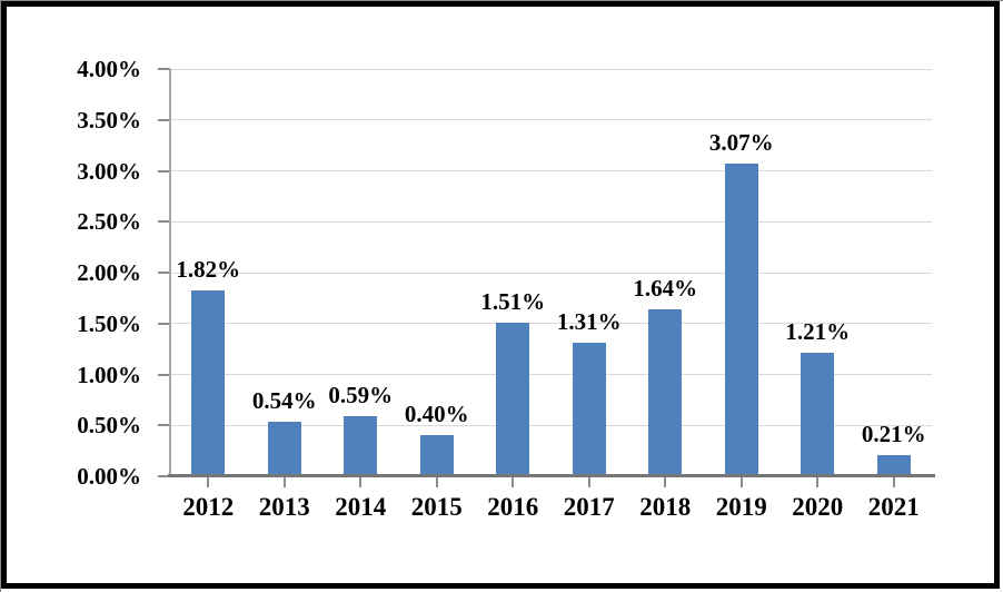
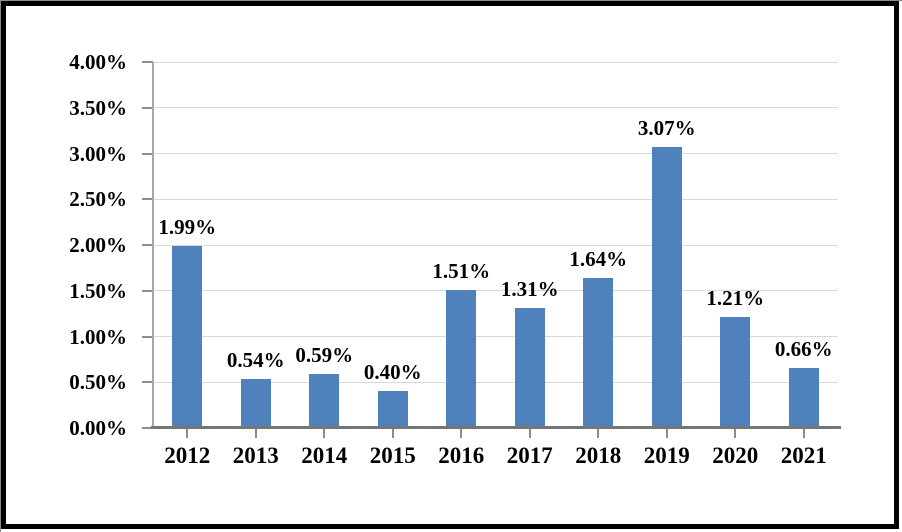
2012: 1.82% -> 1.99%
2021: 0.21% -> 0.66%
